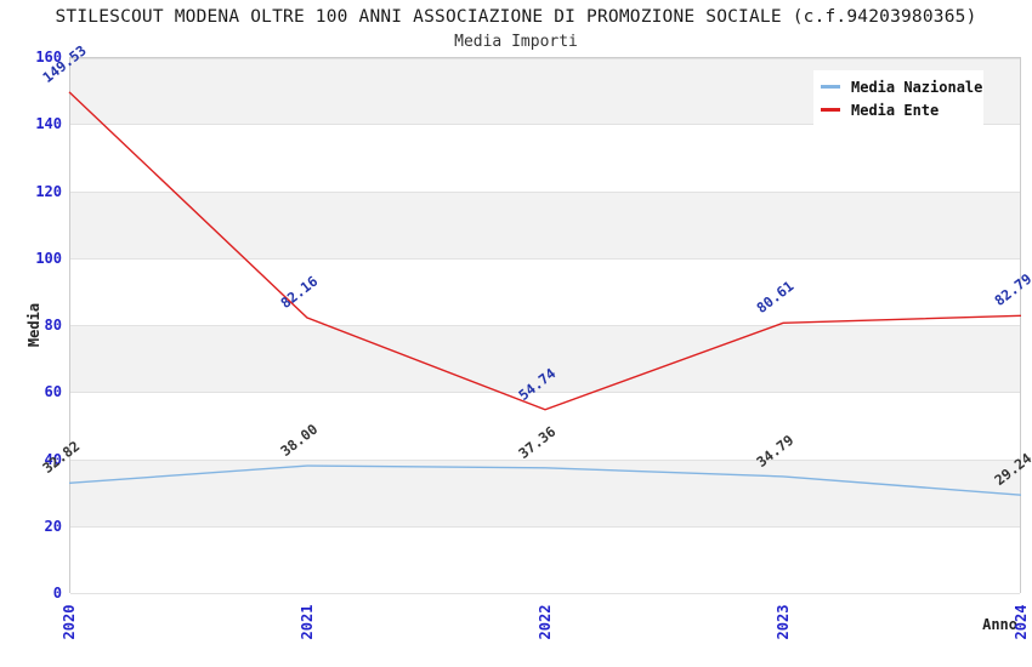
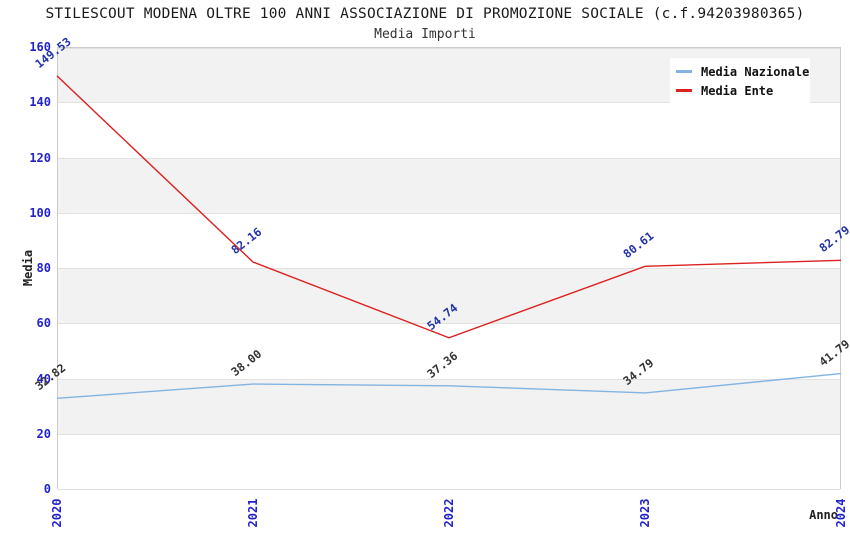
Media Nazionale/2024: 29.24 -> 41.79
